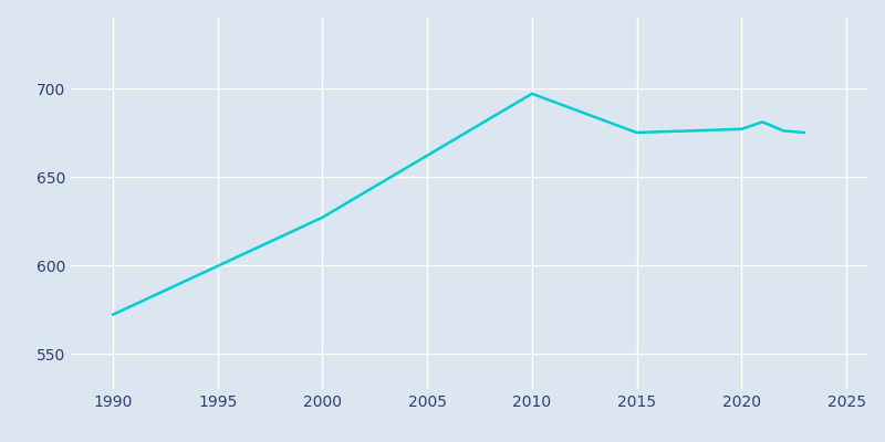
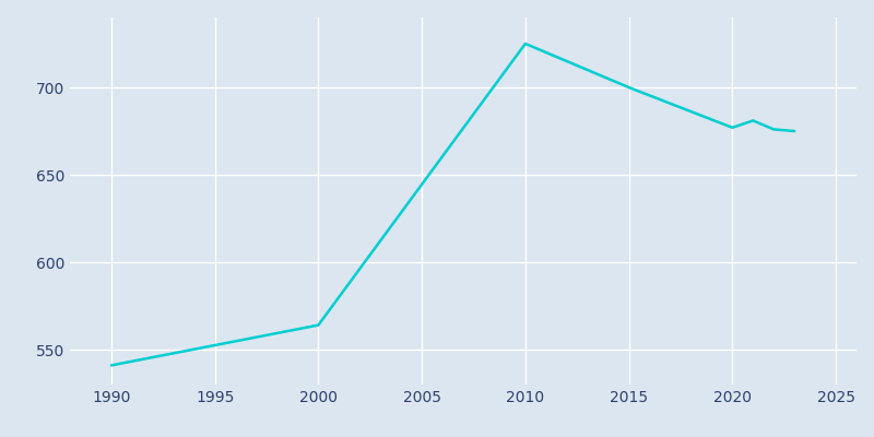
1990: 572 -> 541
2000: 627 -> 564
2010: 697 -> 725
2015: 675 -> 700
